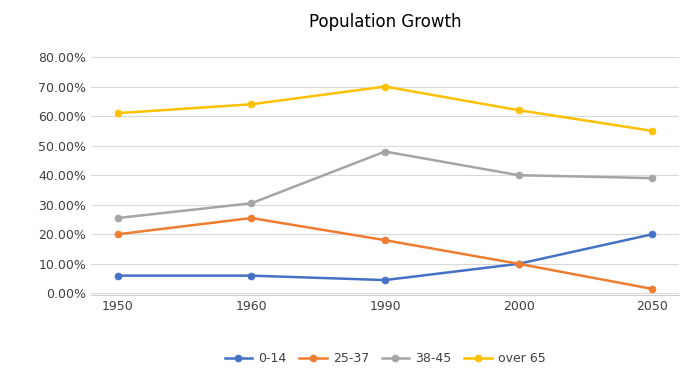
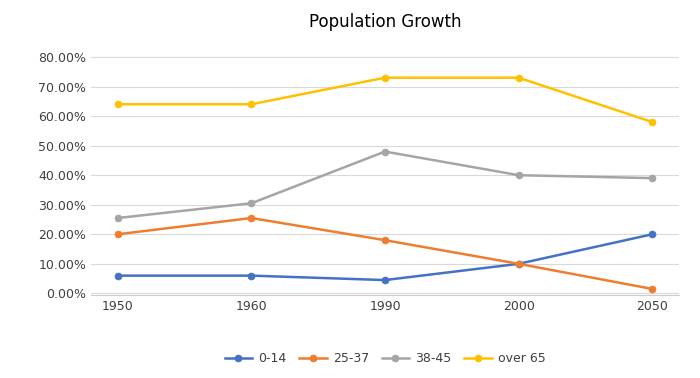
over 65/1950: 61% -> 64%
over 65/1990: 70% -> 73%
over 65/2000: 62% -> 73%
over 65/2050: 55% -> 58%
